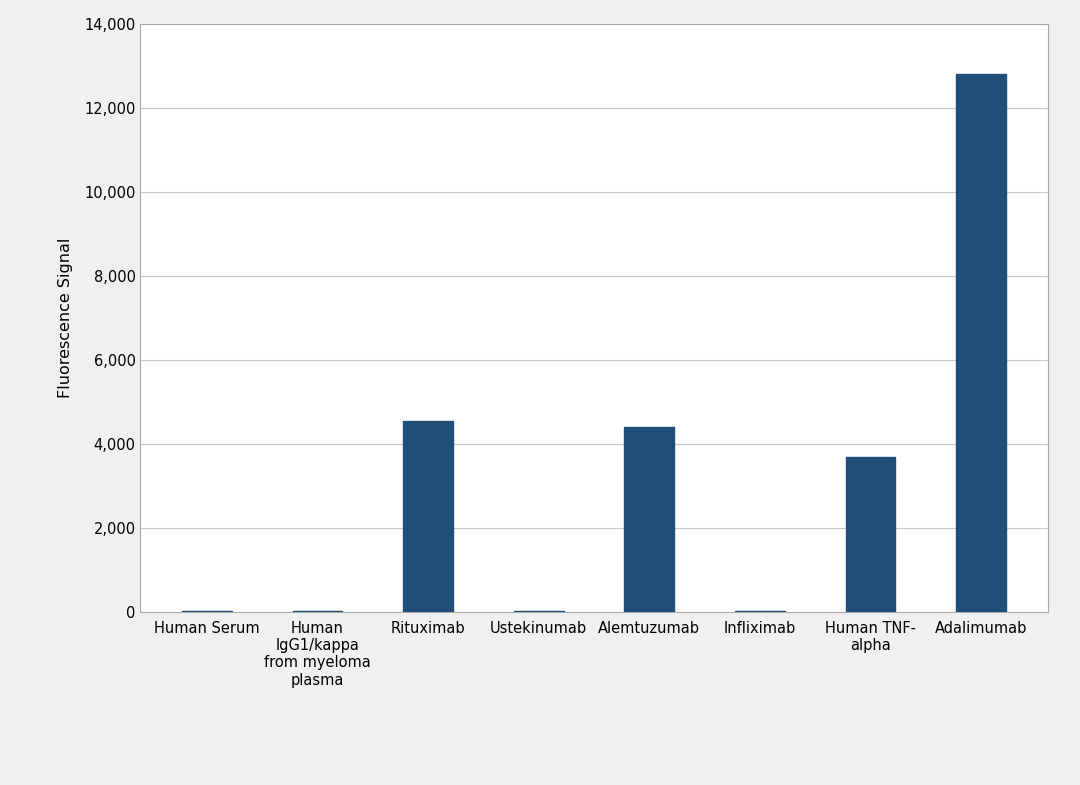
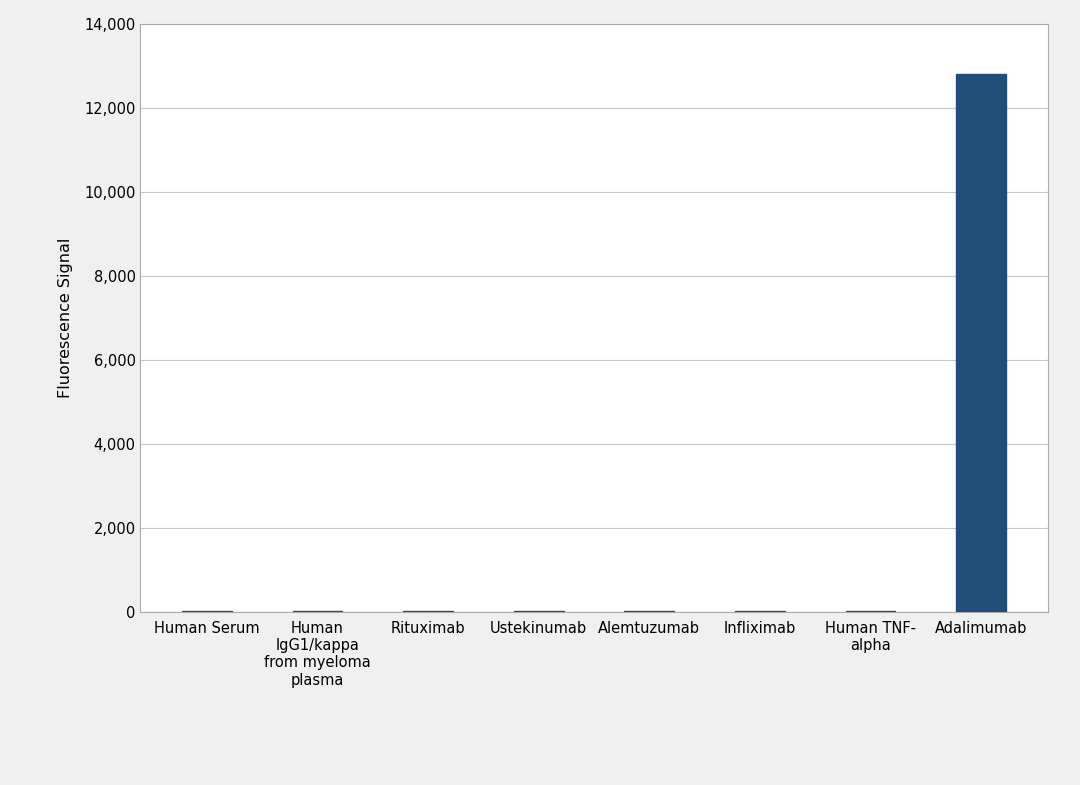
Rituximab: 4,550 -> 20
Alemtuzumab: 4,400 -> 30
Human TNF- alpha: 3,700 -> 20
